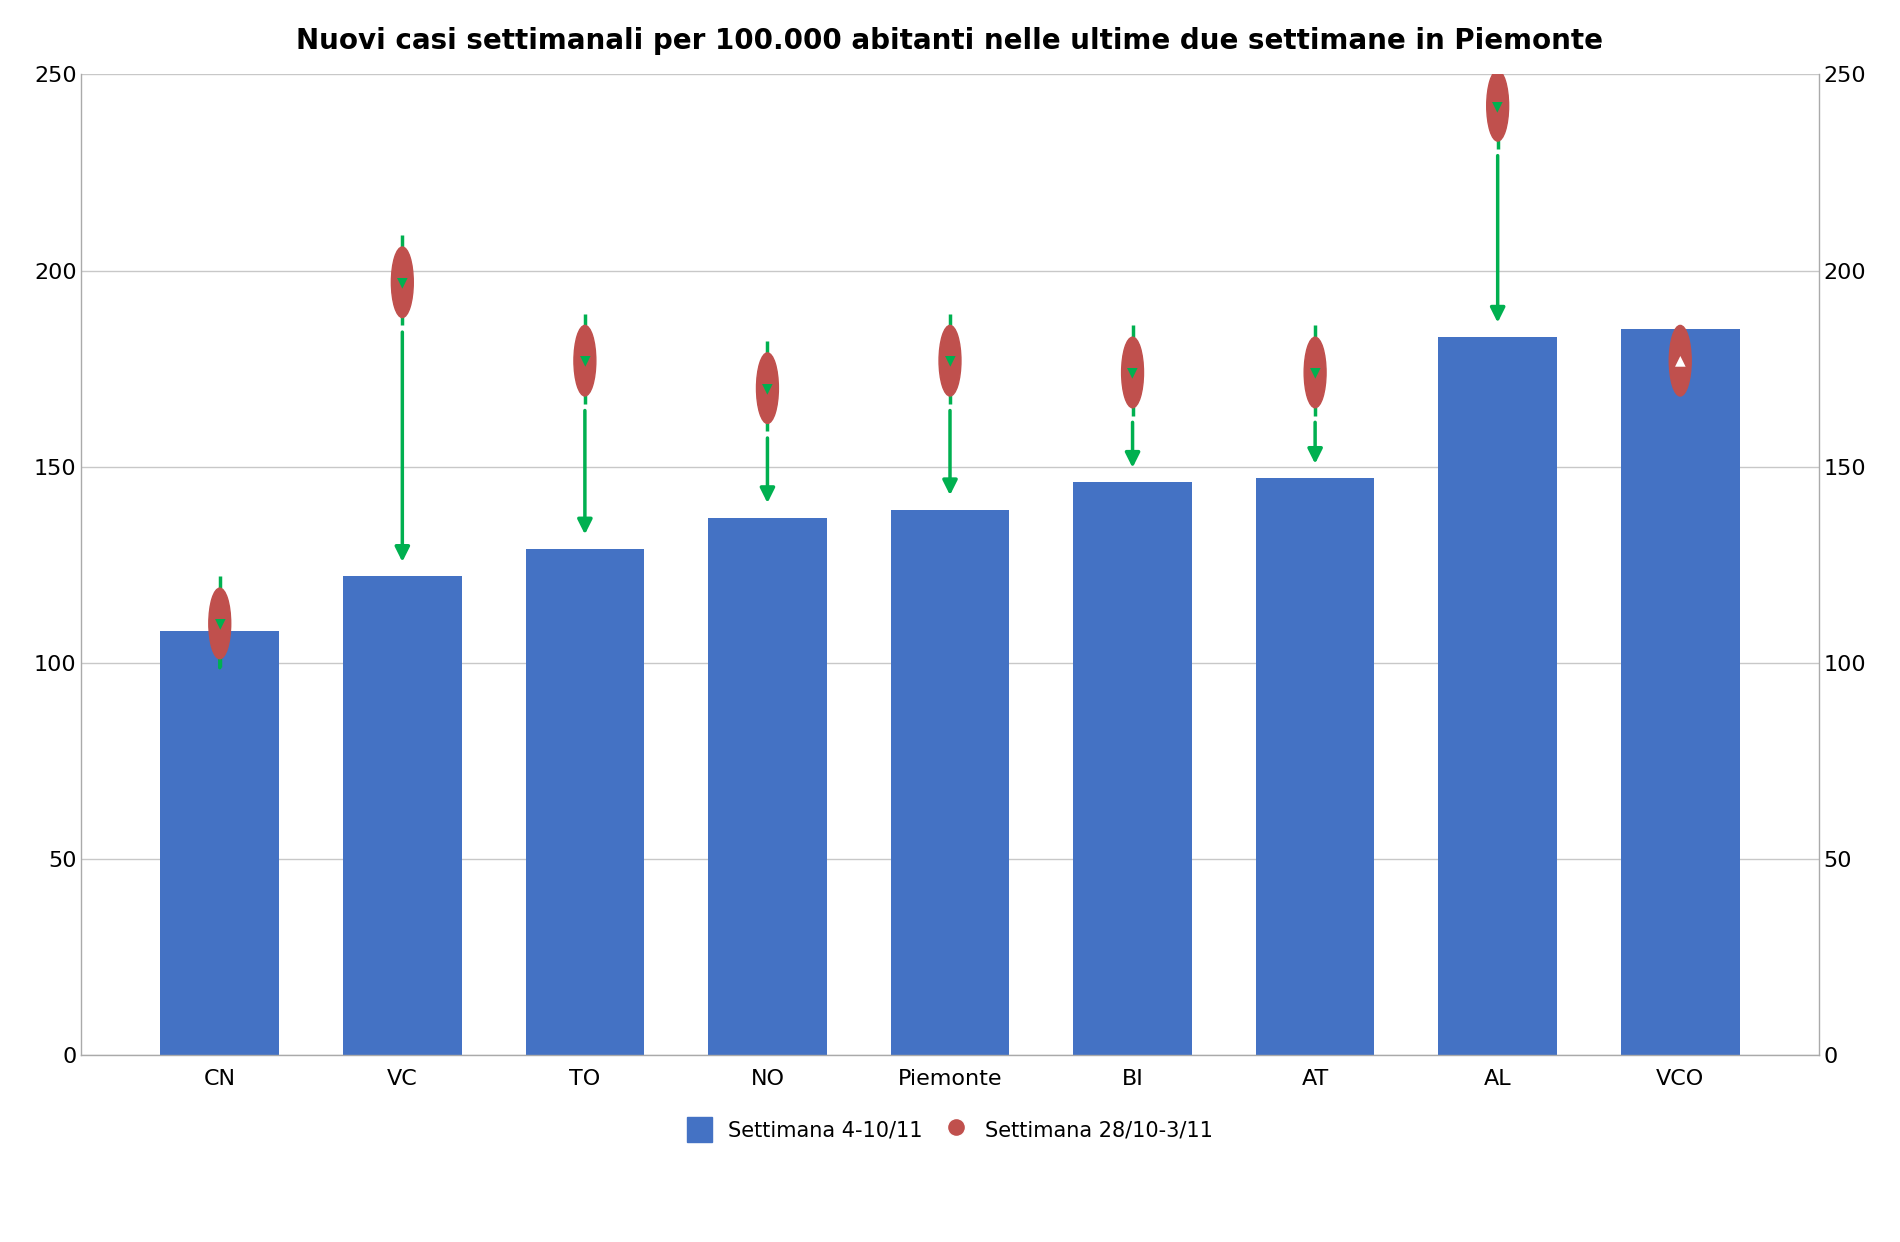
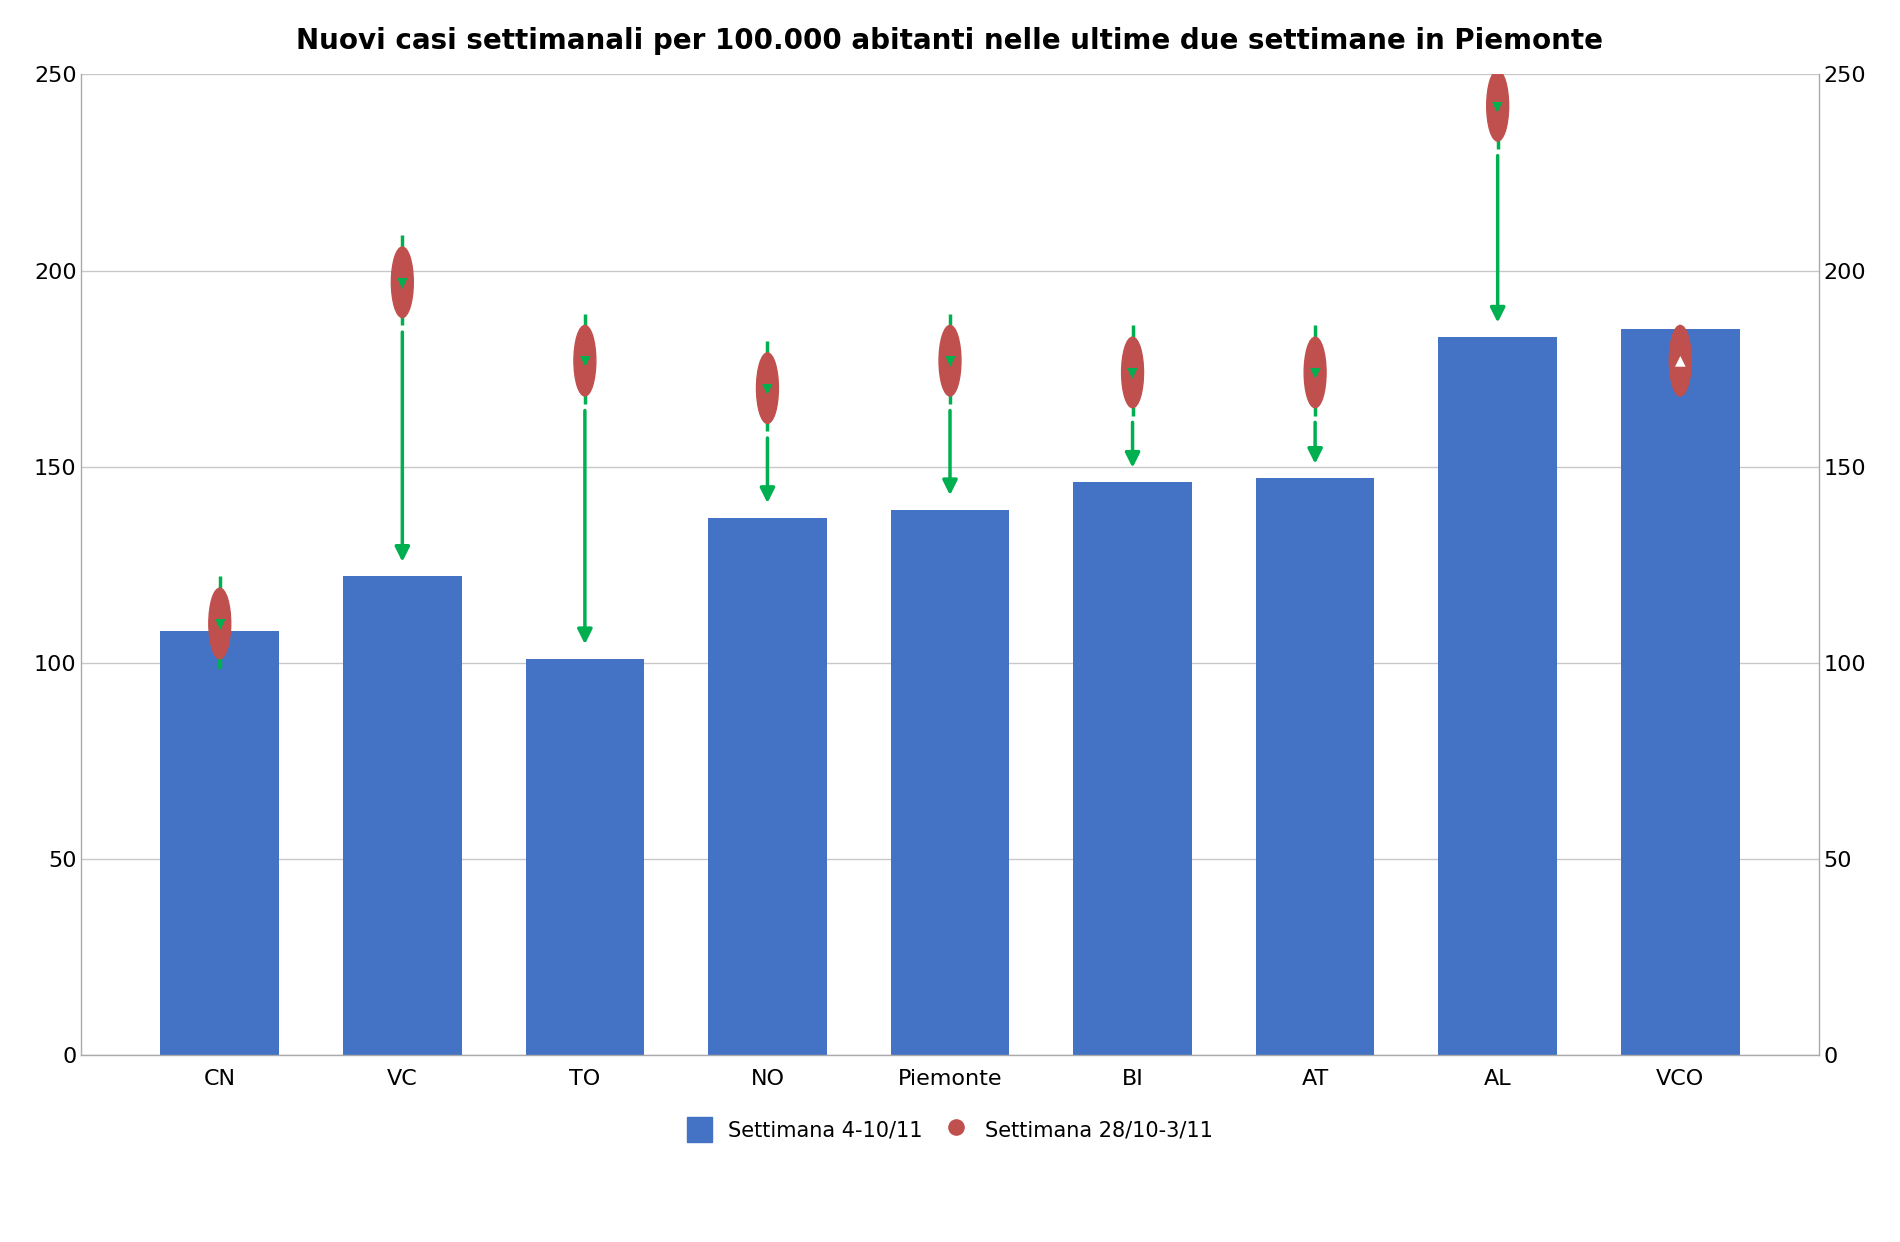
TO: 129 -> 101
